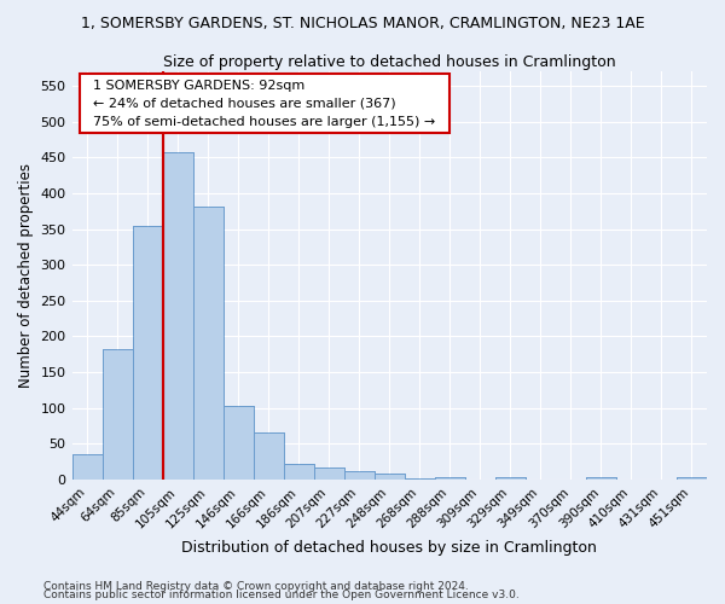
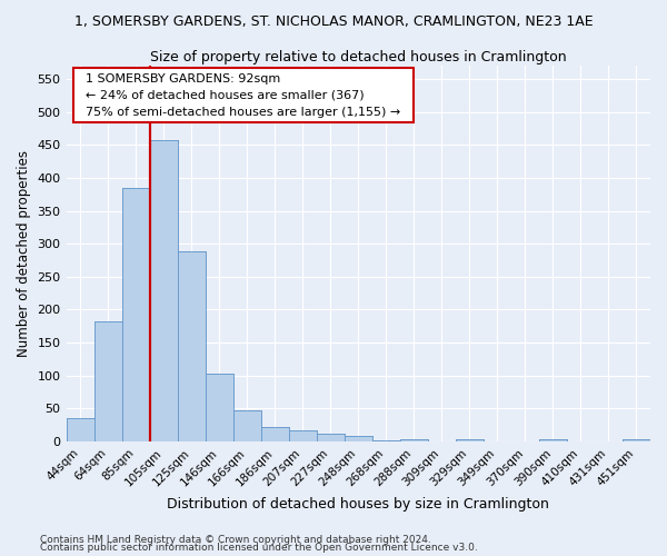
85sqm: 354 -> 385
125sqm: 382 -> 288
166sqm: 66 -> 47
